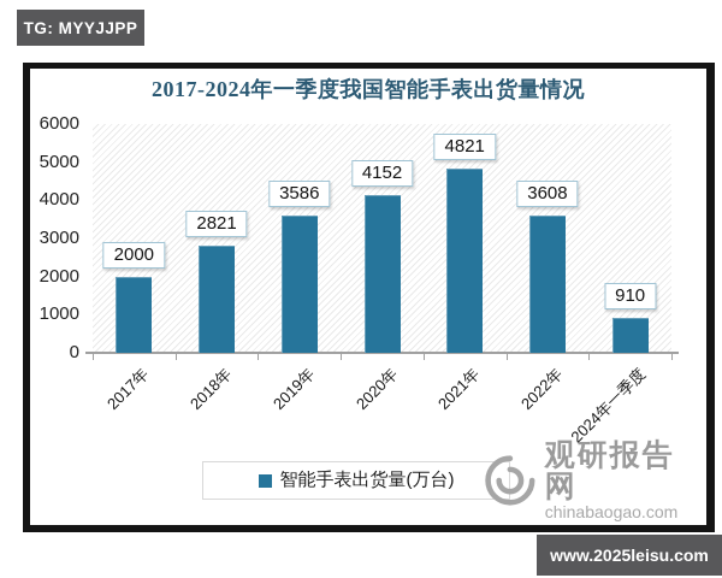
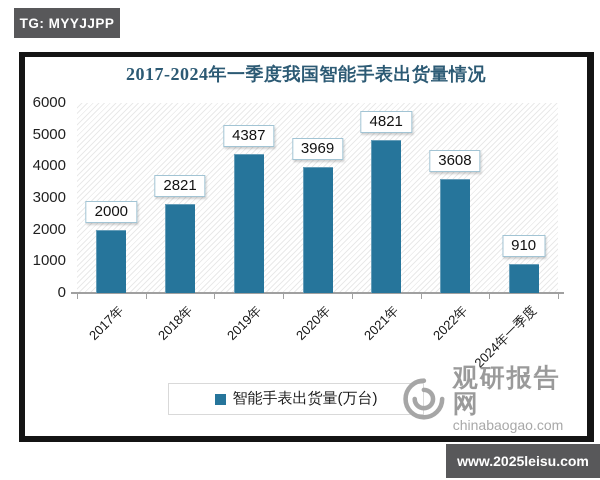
2019年: 3586 -> 4387
2020年: 4152 -> 3969
